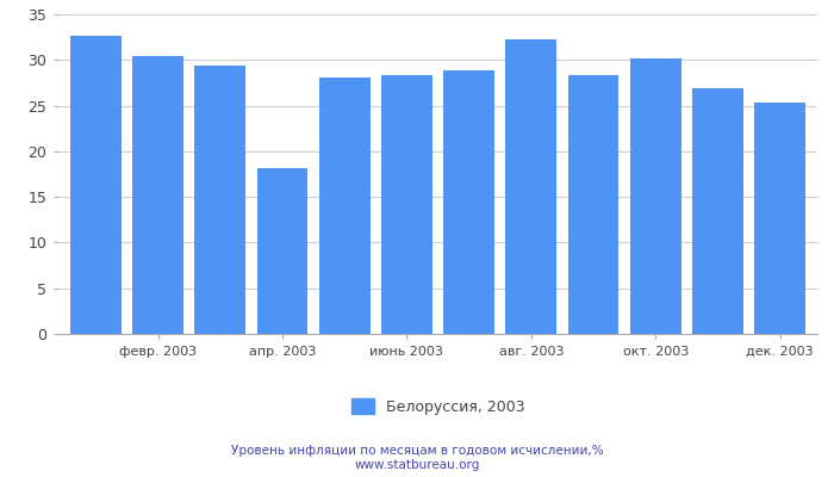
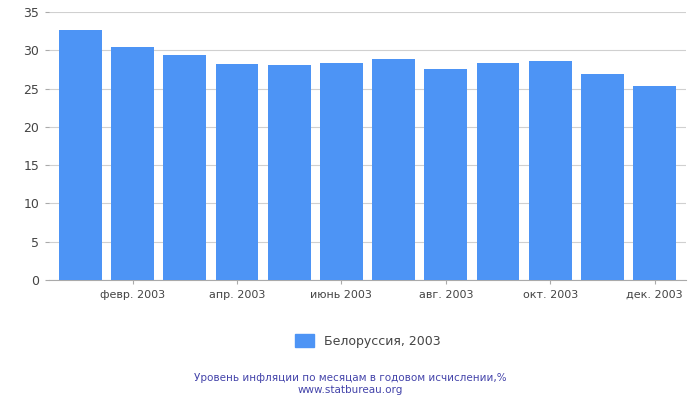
апр. 2003: 18.2 -> 28.2
авг. 2003: 32.2 -> 27.6
окт. 2003: 30.2 -> 28.6
